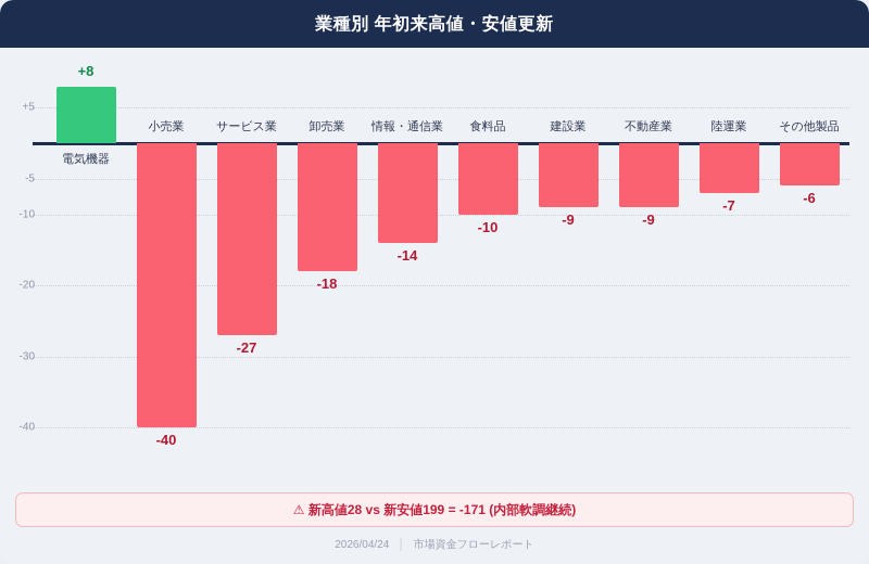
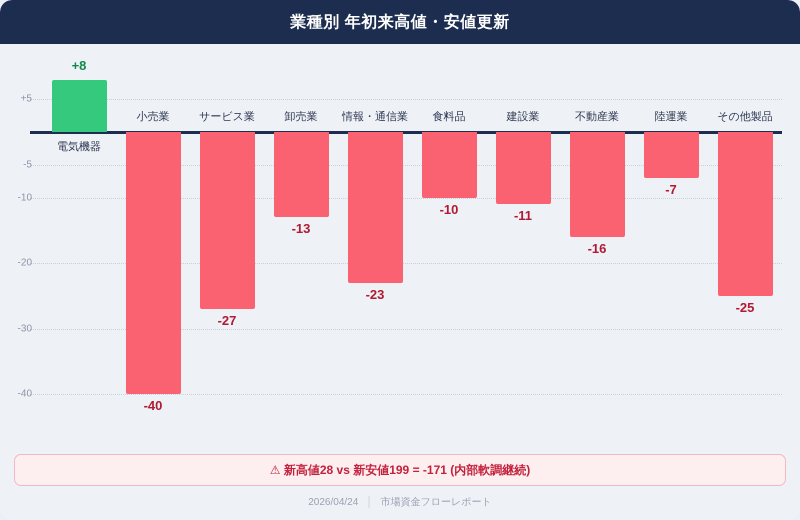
卸売業: -18 -> -13
情報・通信業: -14 -> -23
建設業: -9 -> -11
不動産業: -9 -> -16
その他製品: -6 -> -25
